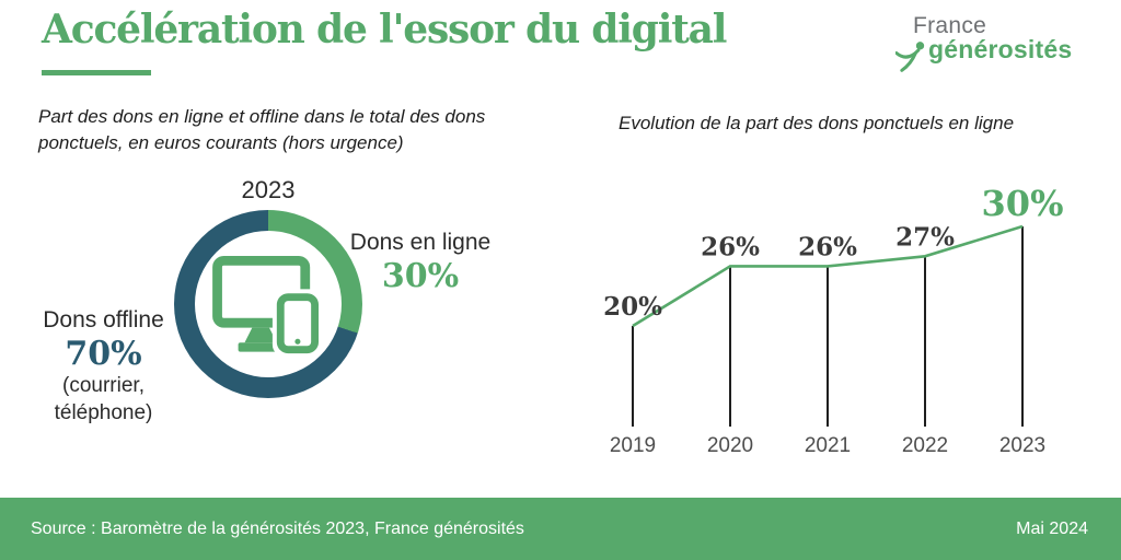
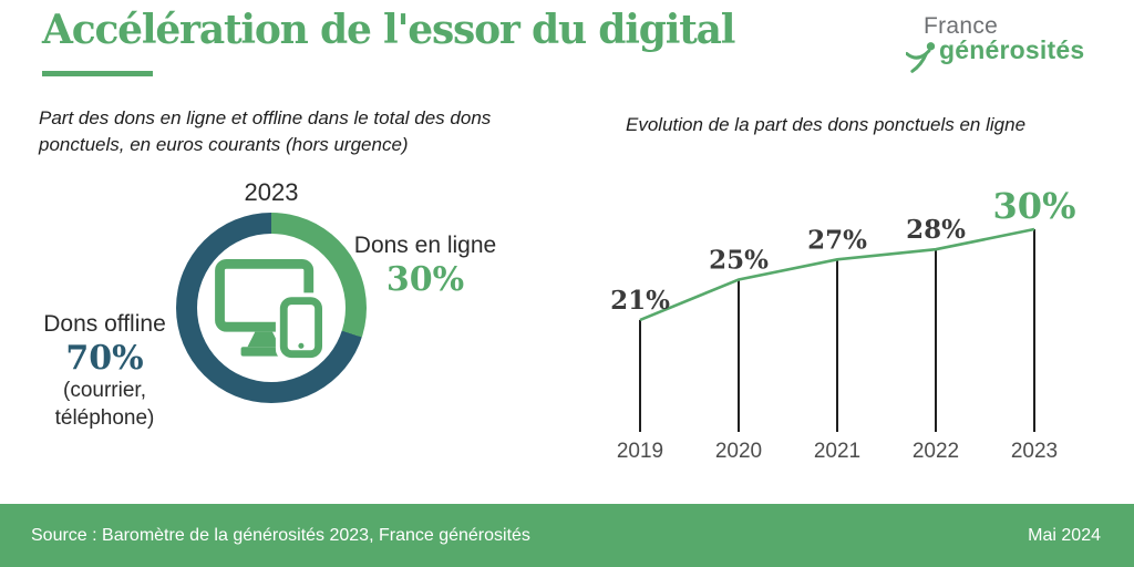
Evolution de la part des dons ponctuels en ligne/2019: 20% -> 21%
Evolution de la part des dons ponctuels en ligne/2020: 26% -> 25%
Evolution de la part des dons ponctuels en ligne/2021: 26% -> 27%
Evolution de la part des dons ponctuels en ligne/2022: 27% -> 28%
